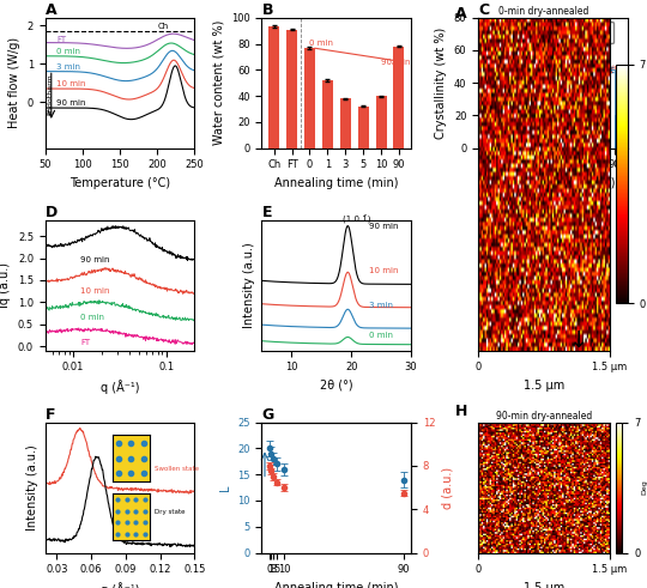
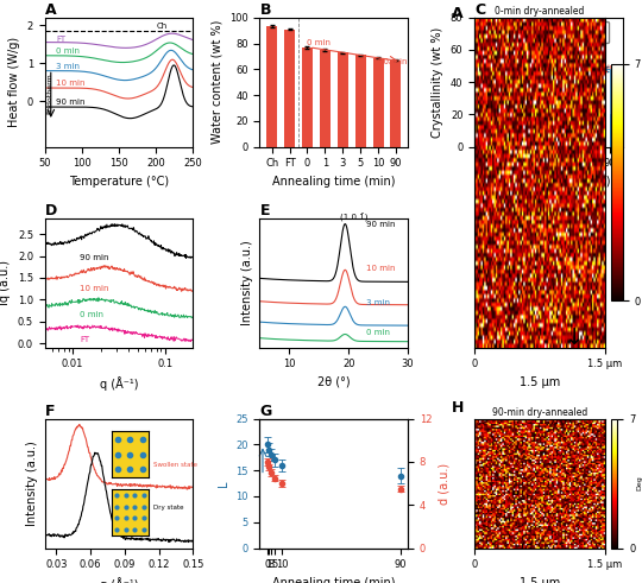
B/1: 52 -> 75
B/3: 38 -> 73
B/5: 32 -> 71
B/10: 40 -> 69
B/90: 78 -> 67
